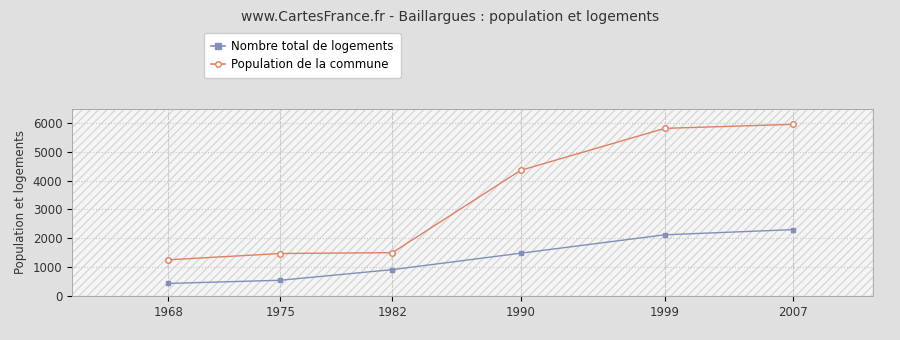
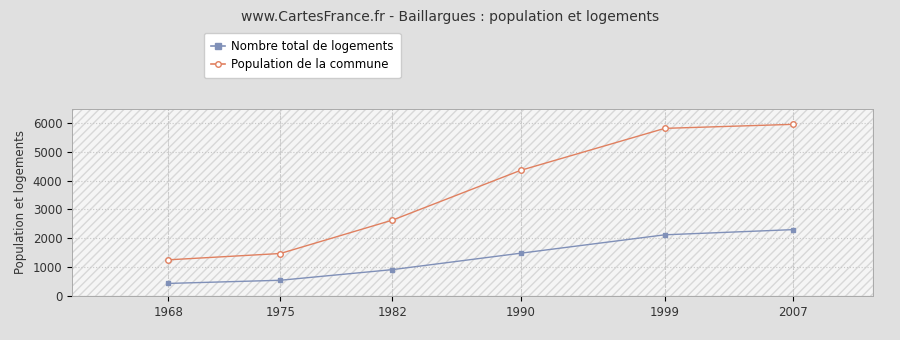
Population de la commune/1982: 1500 -> 2630
